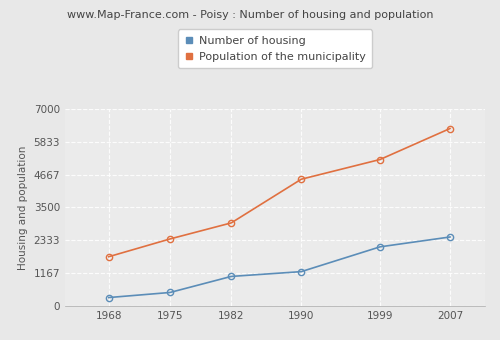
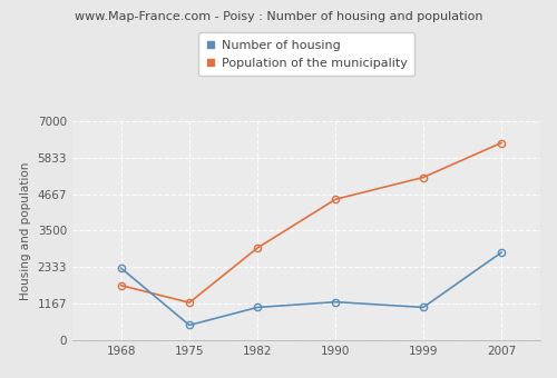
Number of housing/1968: 300 -> 2300
Population of the municipality/1975: 2380 -> 1200
Number of housing/1999: 2100 -> 1050
Number of housing/2007: 2450 -> 2800
